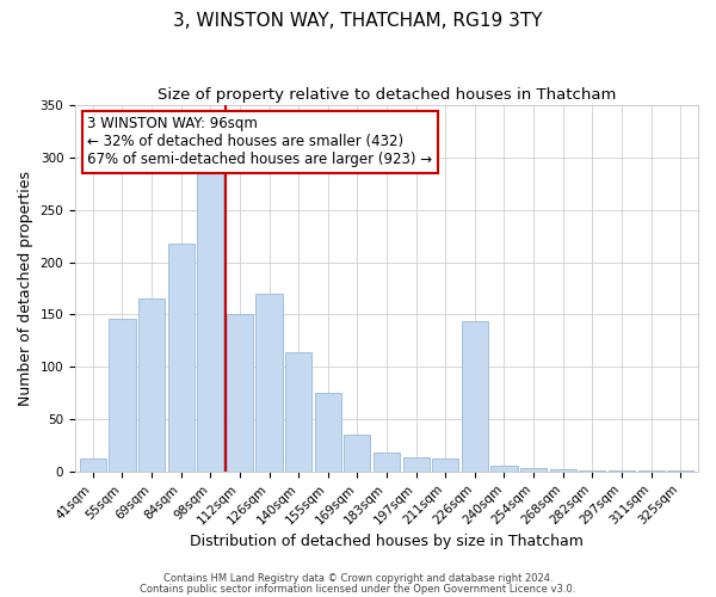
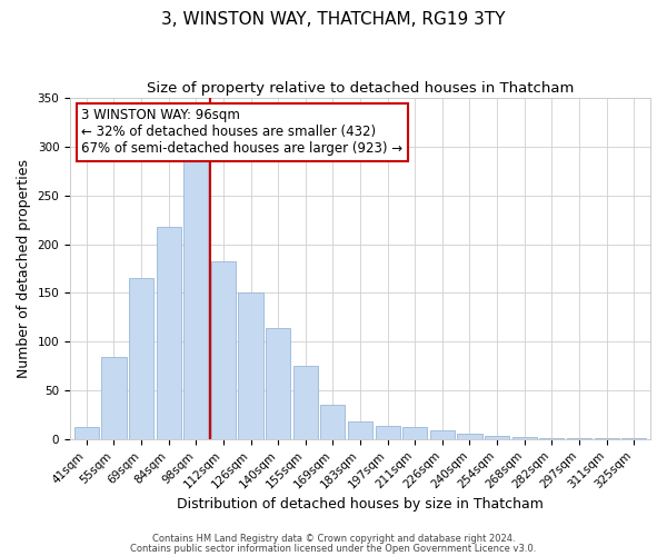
55sqm: 146 -> 84
112sqm: 150 -> 182
126sqm: 170 -> 150
226sqm: 144 -> 9
